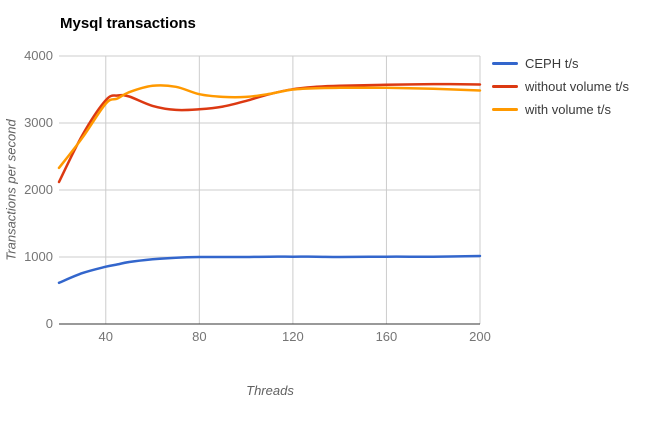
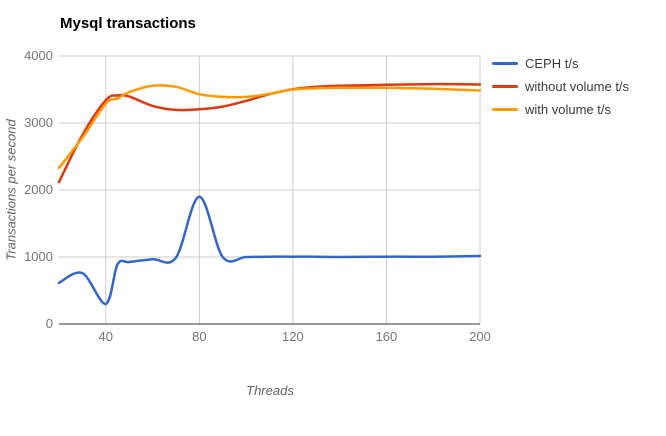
CEPH t/s/40: 900 -> 300
CEPH t/s/80: 1000 -> 1900
